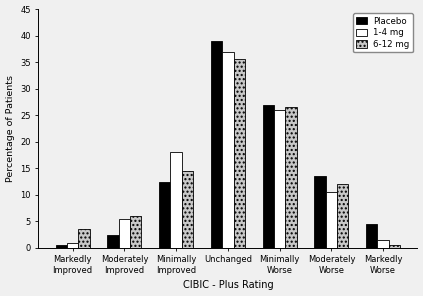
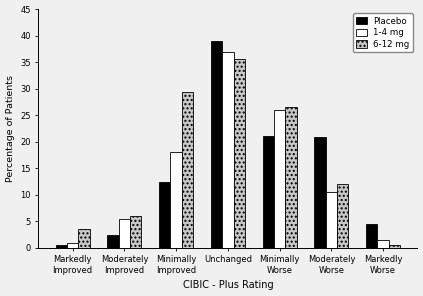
6-12 mg/Minimally Improved: 14.5 -> 29.4
Placebo/Minimally Worse: 27.0 -> 21.0
Placebo/Moderately Worse: 13.5 -> 20.8
